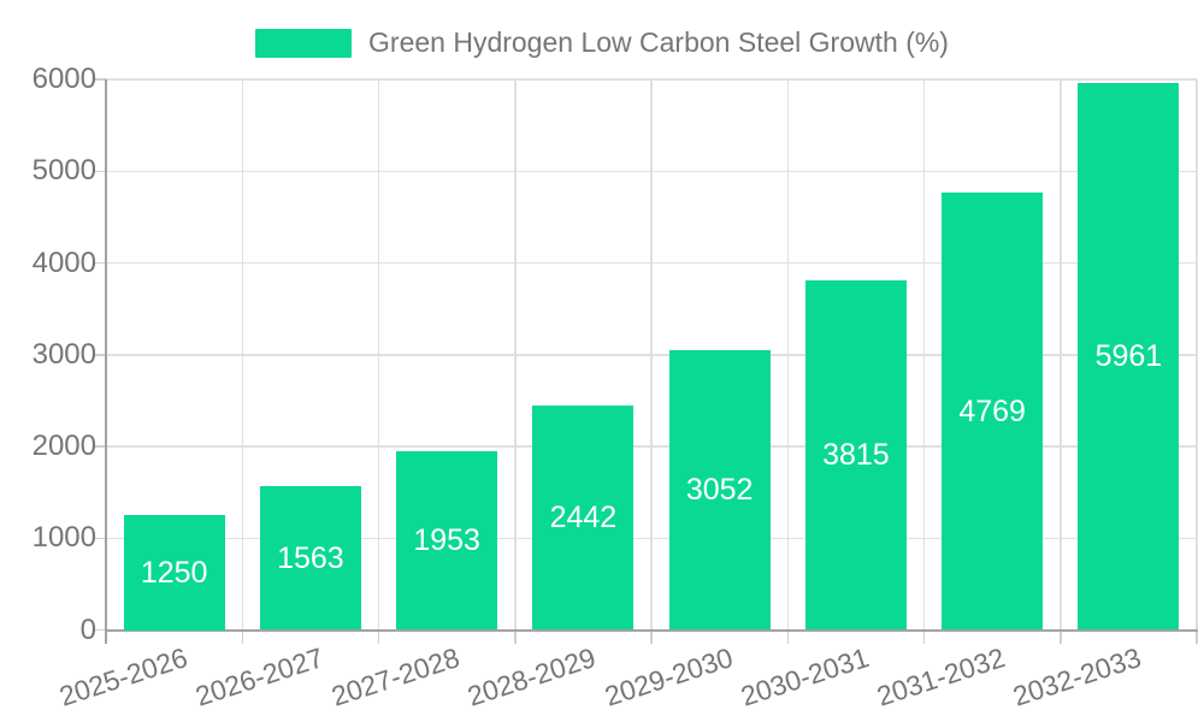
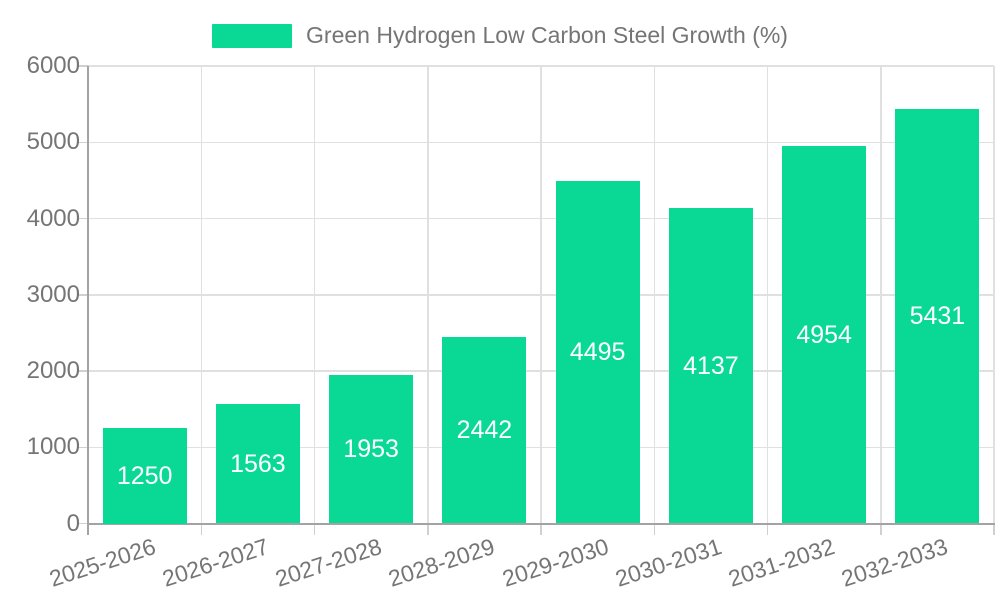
2029-2030: 3052 -> 4495
2030-2031: 3815 -> 4137
2031-2032: 4769 -> 4954
2032-2033: 5961 -> 5431
